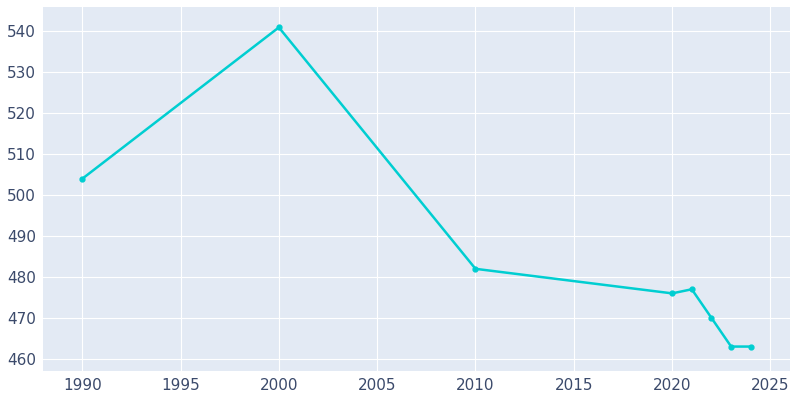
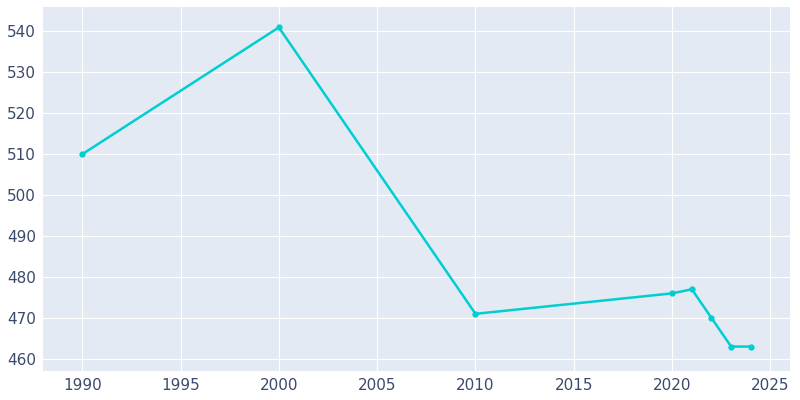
1990: 504 -> 510
2010: 482 -> 471
